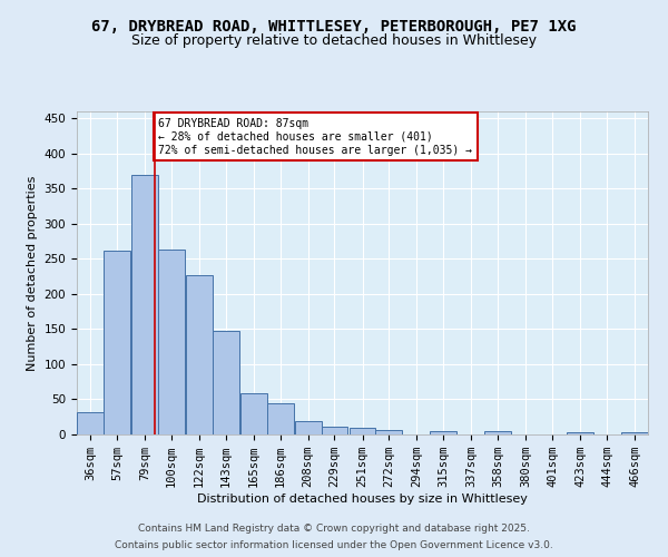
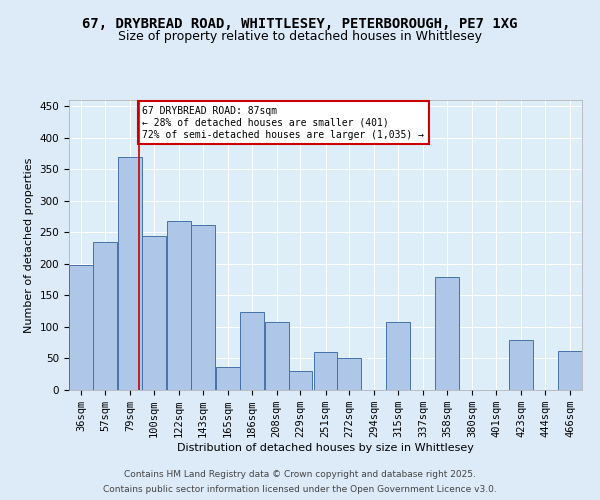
36sqm: 32 -> 198
57sqm: 262 -> 234
100sqm: 263 -> 244
122sqm: 227 -> 268
143sqm: 148 -> 262
165sqm: 58 -> 36
186sqm: 44 -> 124
208sqm: 19 -> 108
229sqm: 11 -> 30
251sqm: 10 -> 60
272sqm: 6 -> 50
315sqm: 5 -> 108
358sqm: 4 -> 180
423sqm: 3 -> 80
466sqm: 3 -> 62
